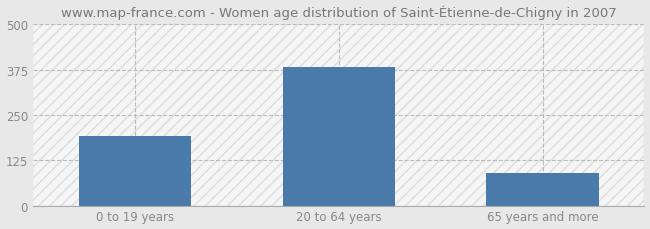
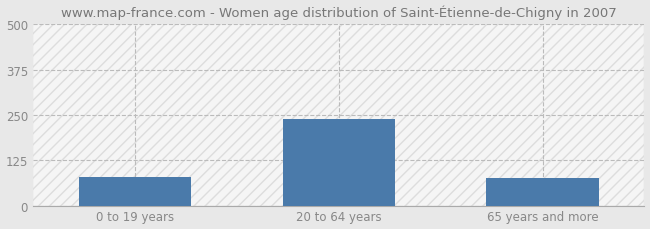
0 to 19 years: 192 -> 80
20 to 64 years: 383 -> 240
65 years and more: 90 -> 75
